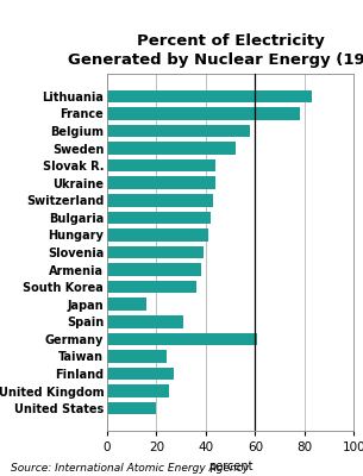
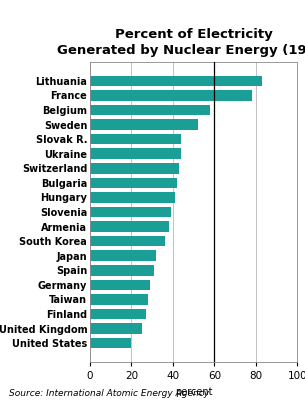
Japan: 16 -> 32
Germany: 61 -> 29
Taiwan: 24 -> 28
